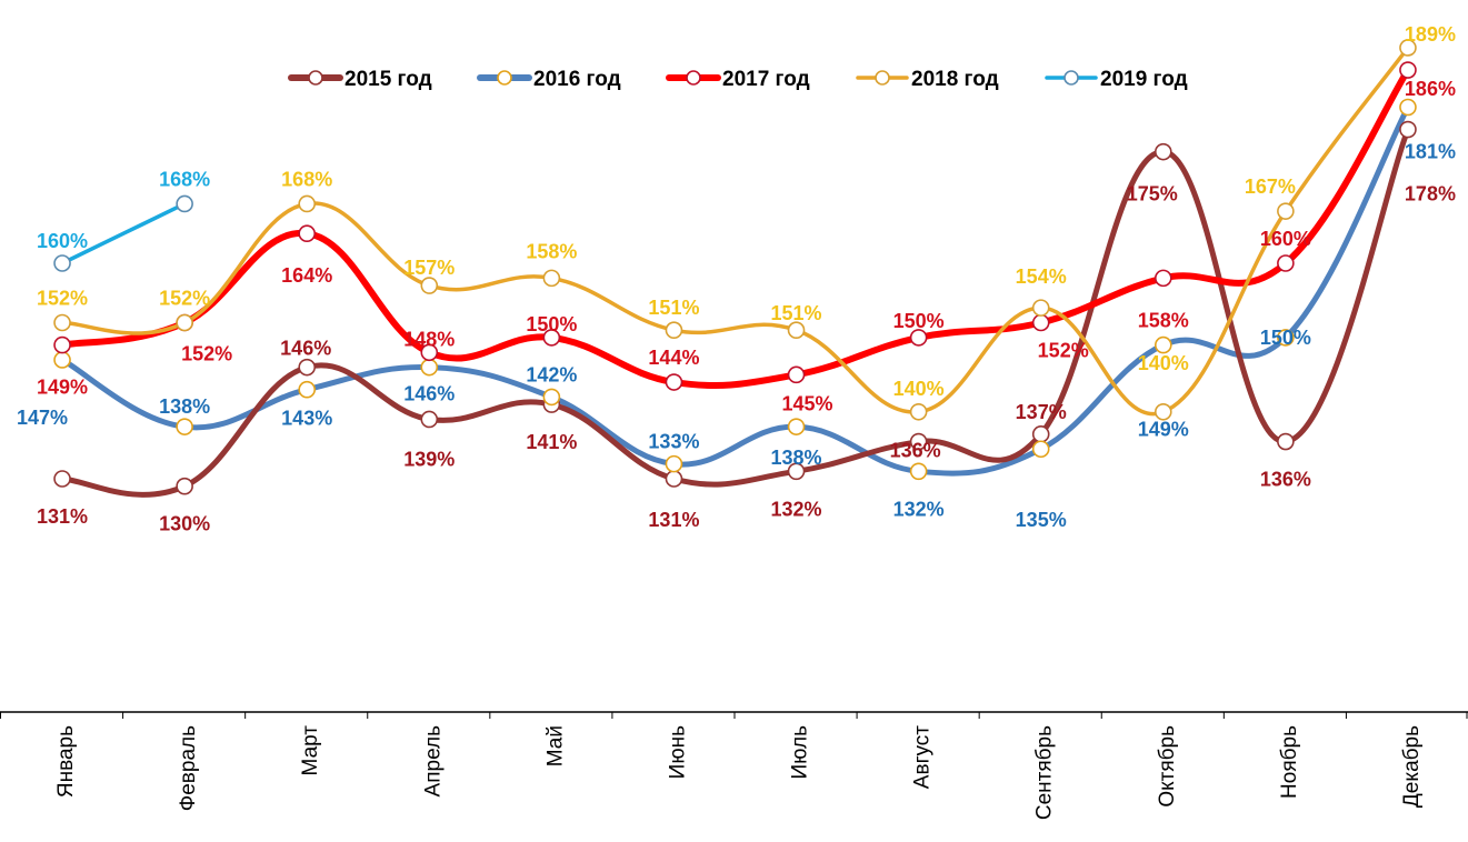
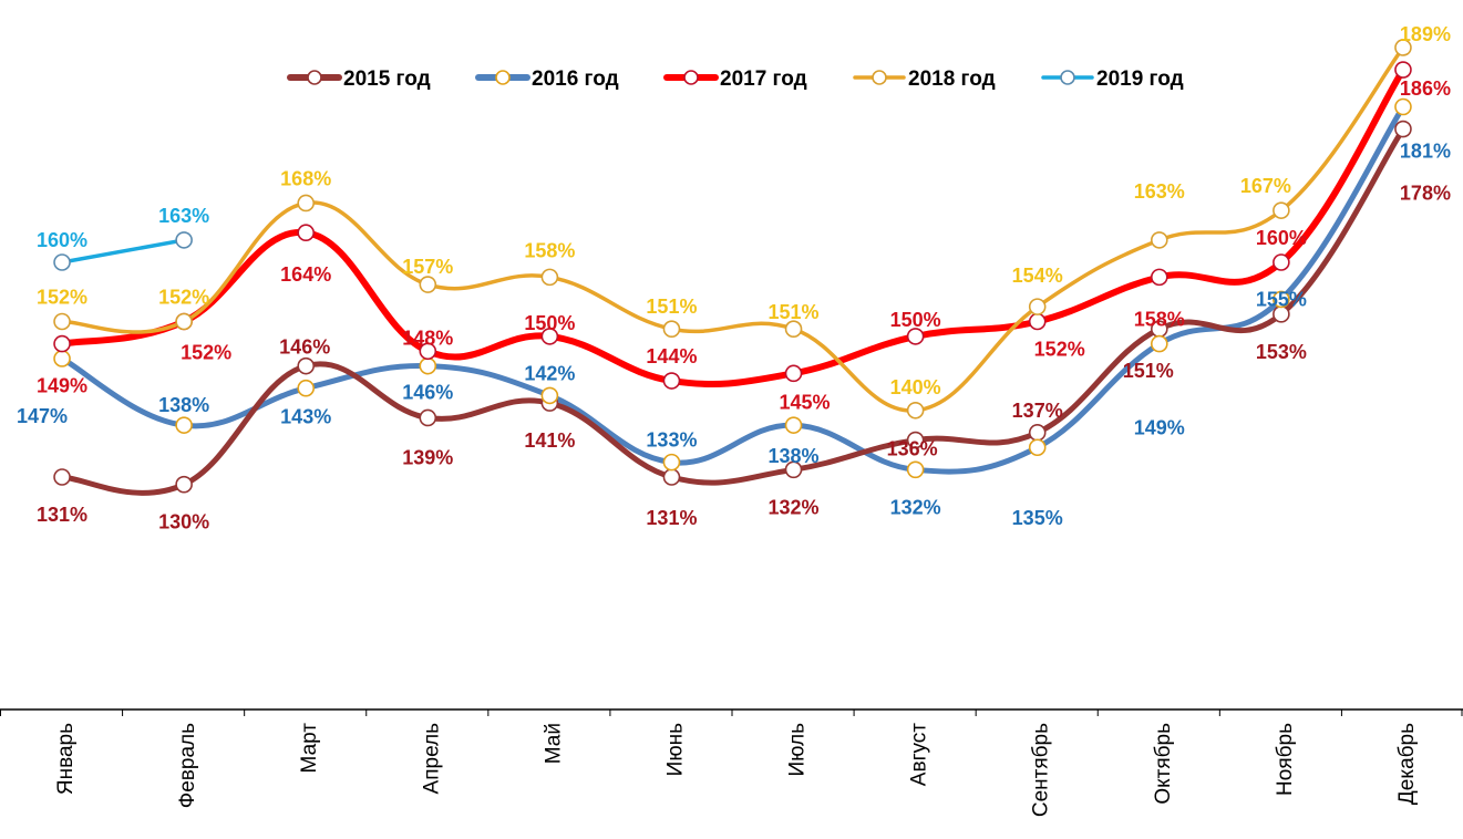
2019 год/Февраль: 168% -> 163%
2015 год/Октябрь: 175% -> 151%
2018 год/Октябрь: 140% -> 163%
2015 год/Ноябрь: 136% -> 153%
2016 год/Ноябрь: 150% -> 155%
